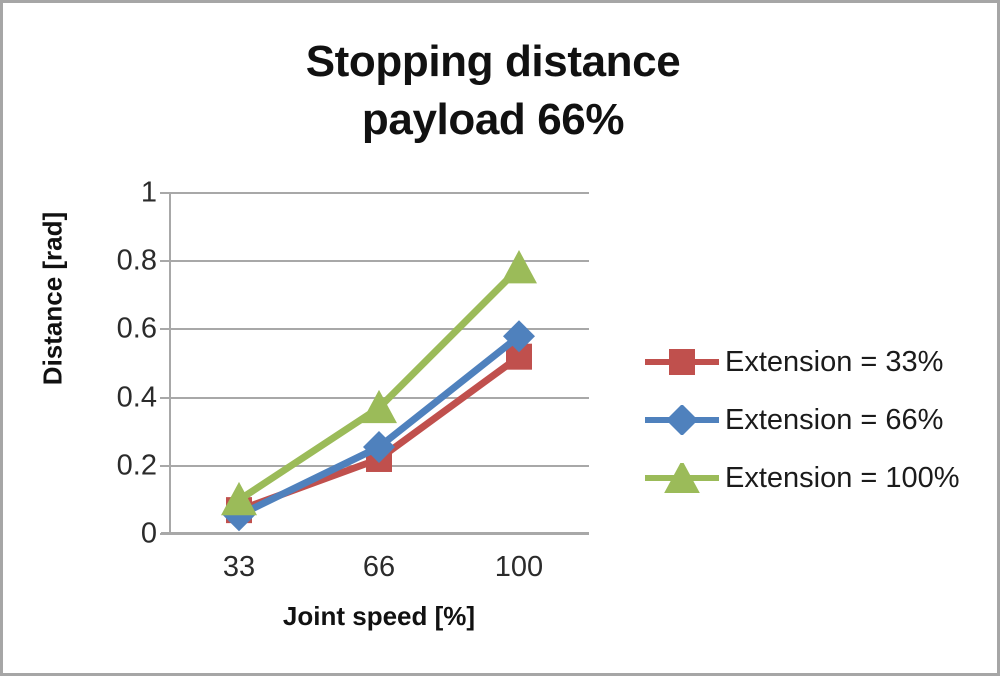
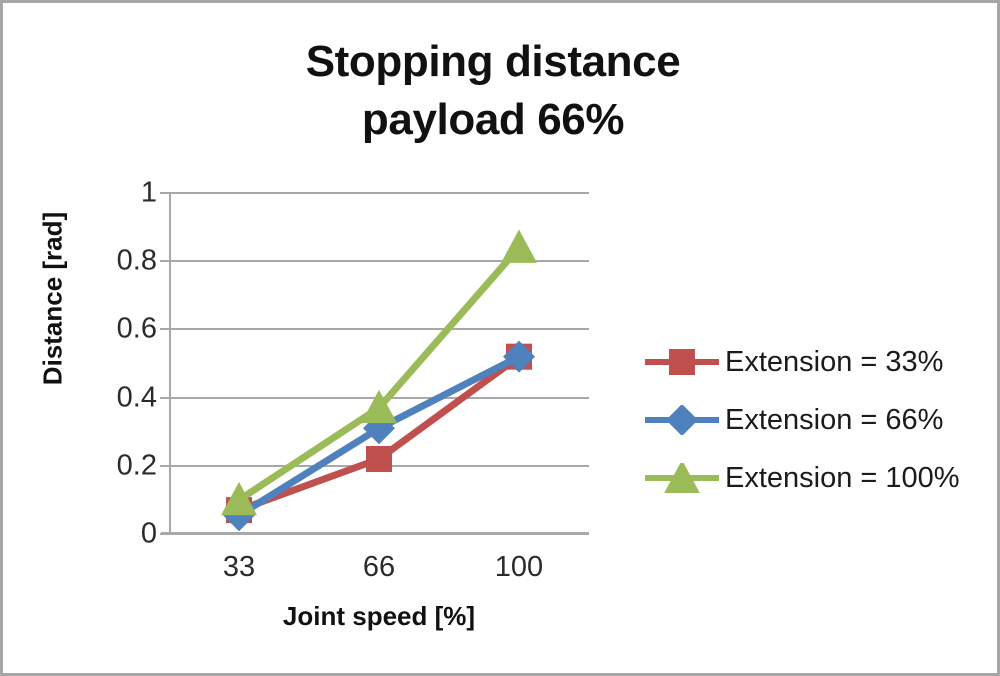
Extension = 66%/66: 0.26 -> 0.31
Extension = 66%/100: 0.58 -> 0.52
Extension = 100%/100: 0.78 -> 0.84
